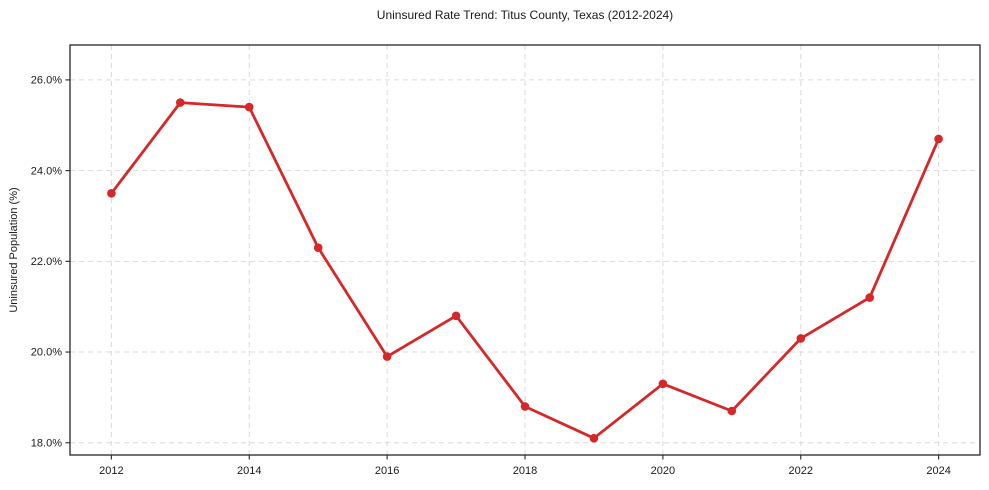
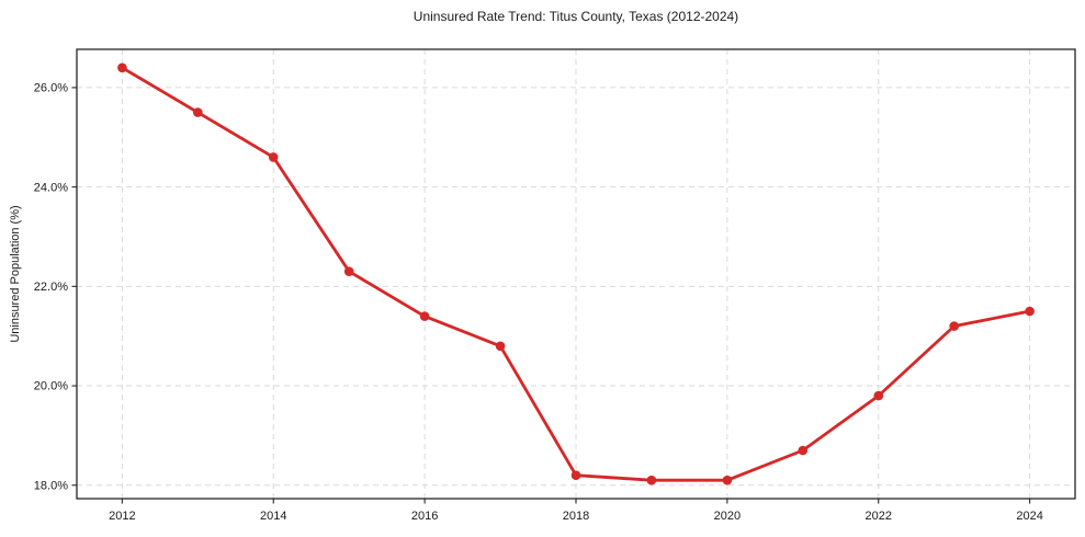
2012: 23.5% -> 26.4%
2014: 25.4% -> 24.6%
2016: 19.9% -> 21.4%
2018: 18.8% -> 18.2%
2020: 19.3% -> 18.1%
2022: 20.3% -> 19.8%
2024: 24.7% -> 21.5%
